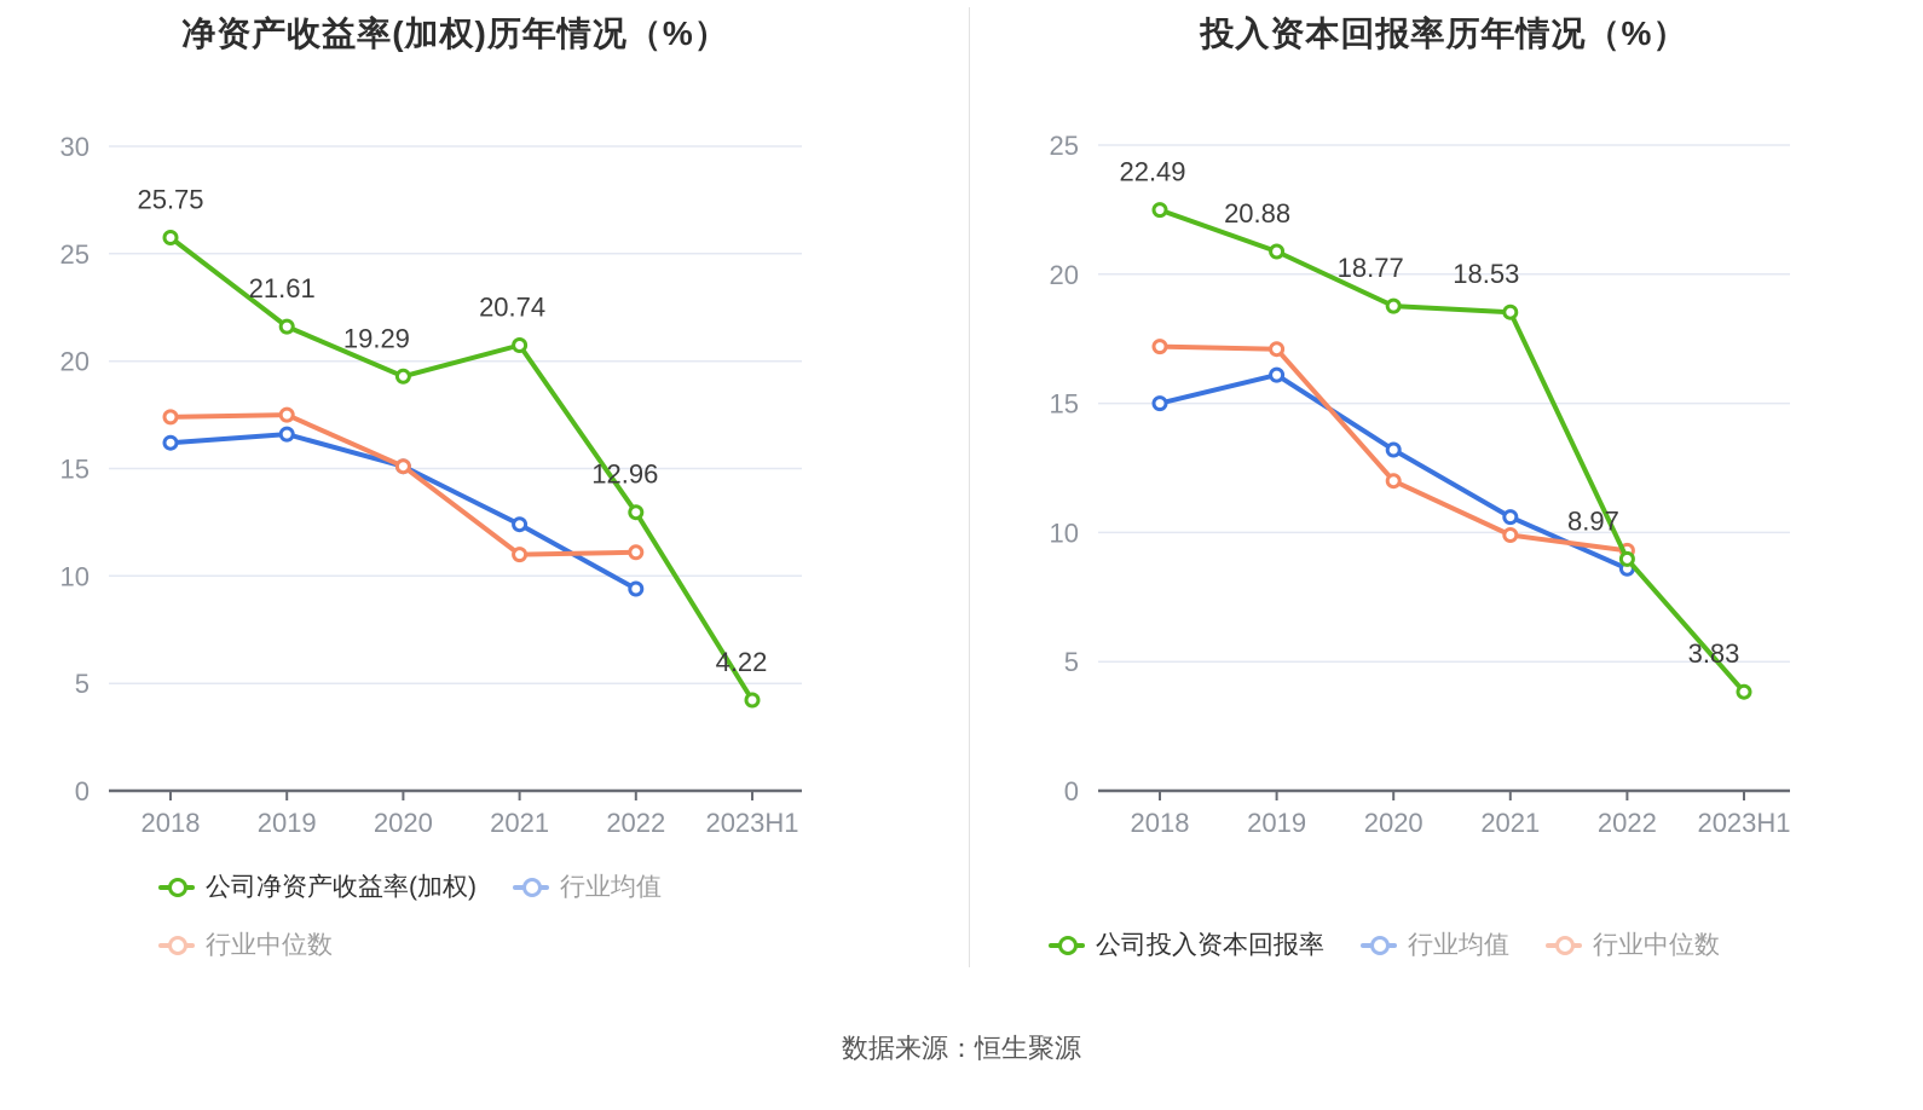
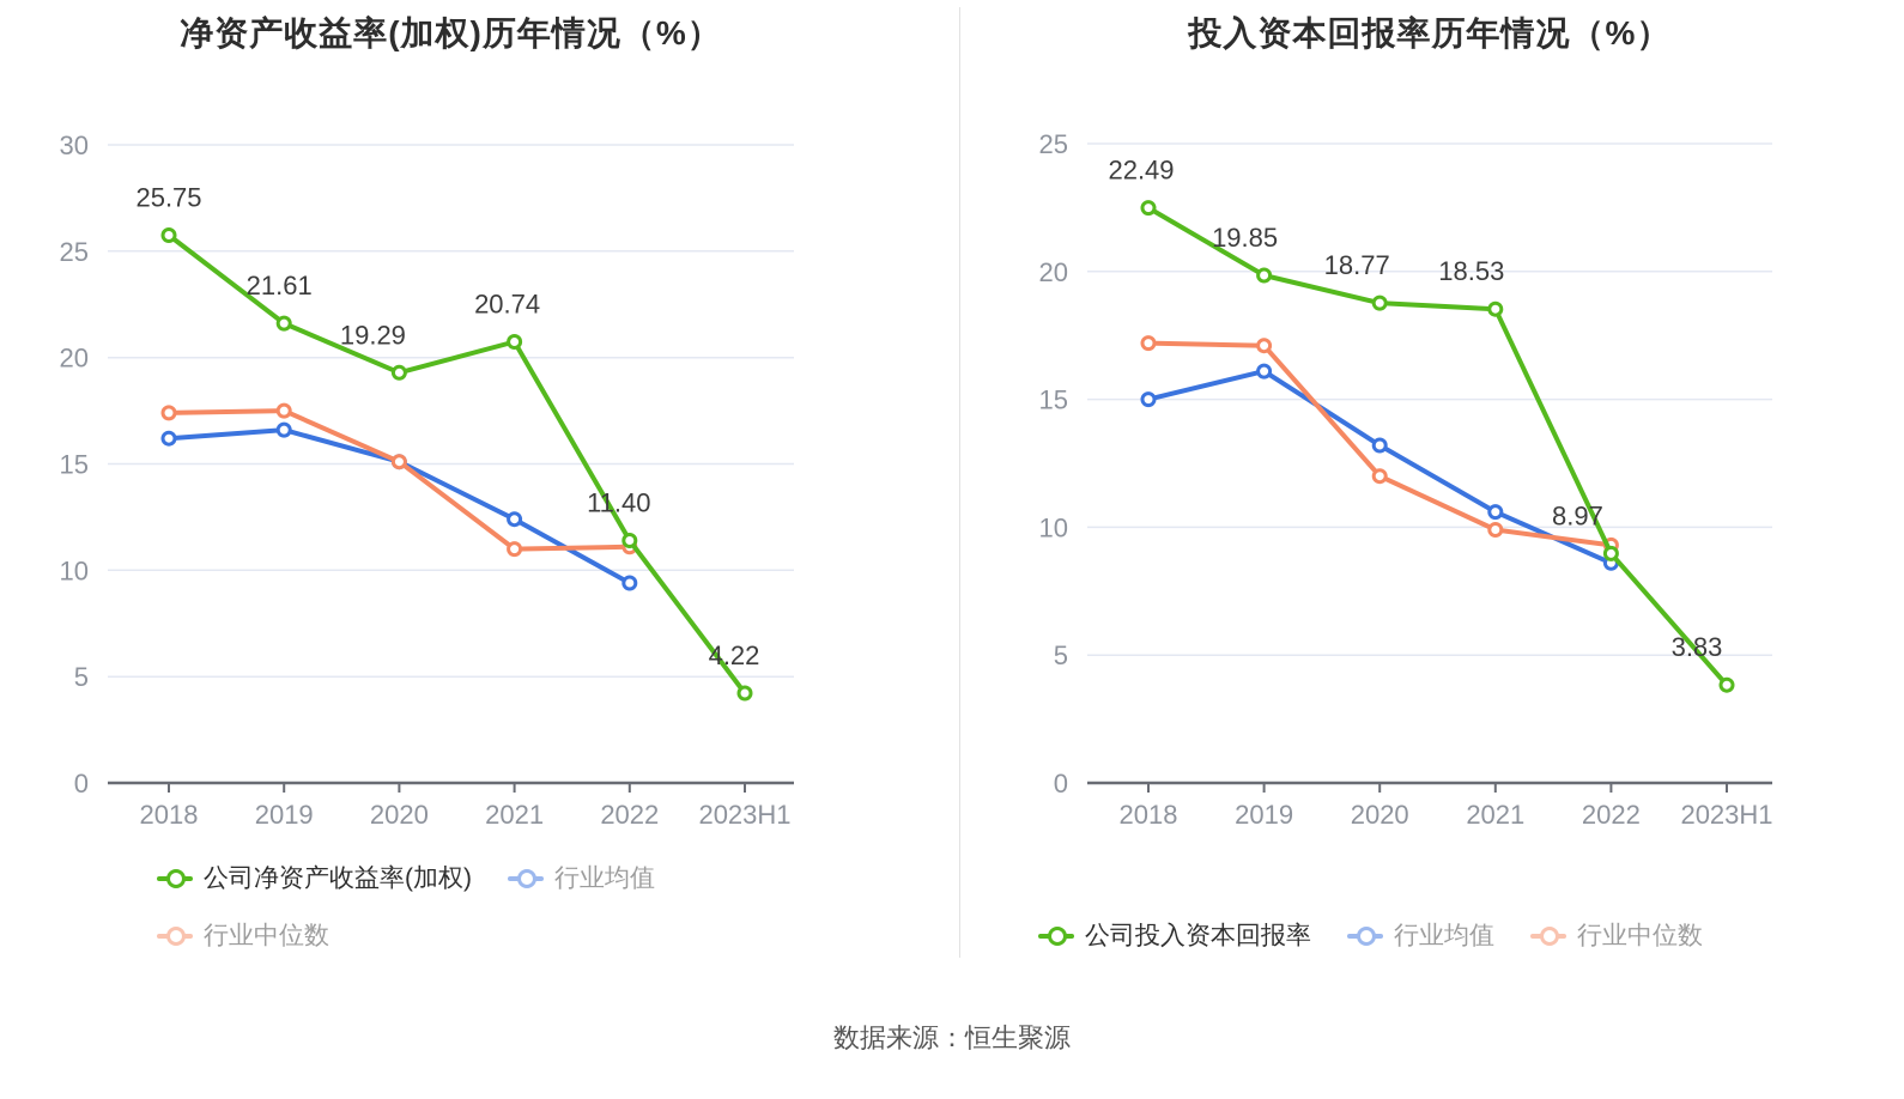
净资产收益率(加权)历年情况（%）/公司净资产收益率(加权)/2022: 12.96 -> 11.40
投入资本回报率历年情况（%）/公司投入资本回报率/2019: 20.88 -> 19.85
